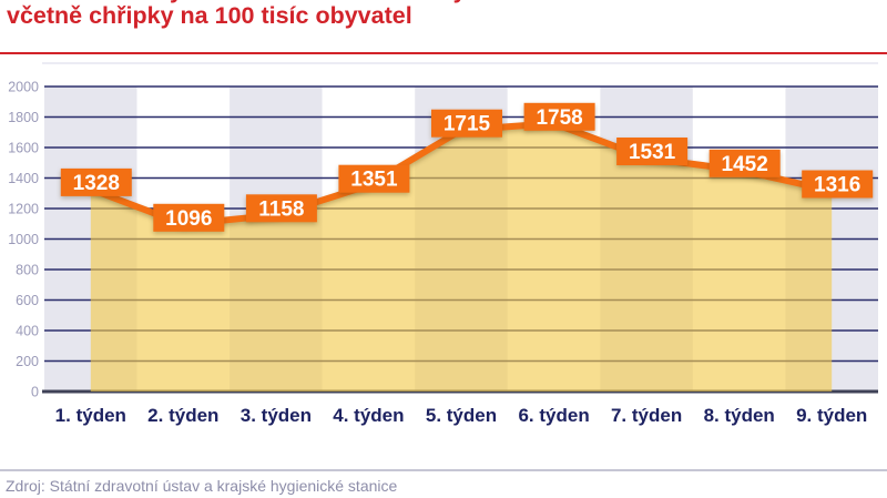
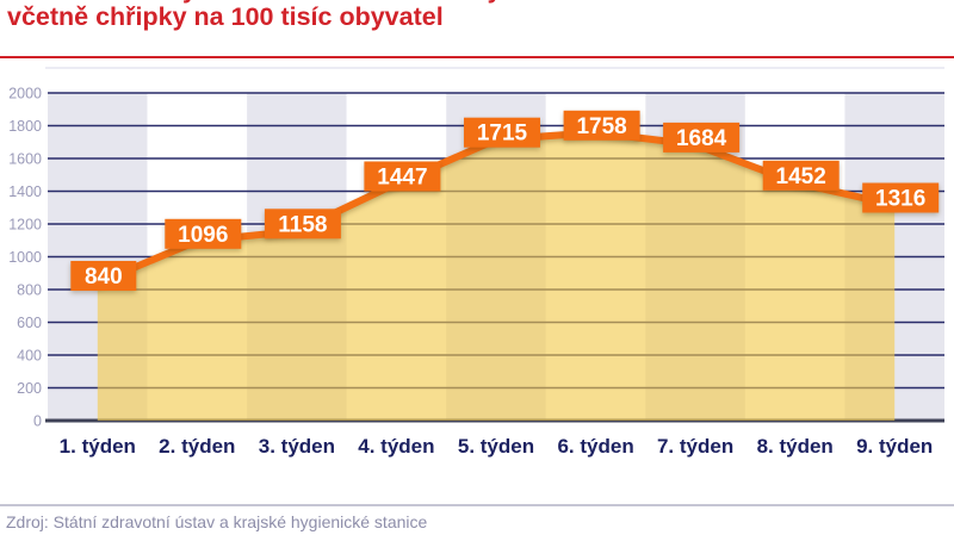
1. týden: 1328 -> 840
4. týden: 1351 -> 1447
7. týden: 1531 -> 1684
